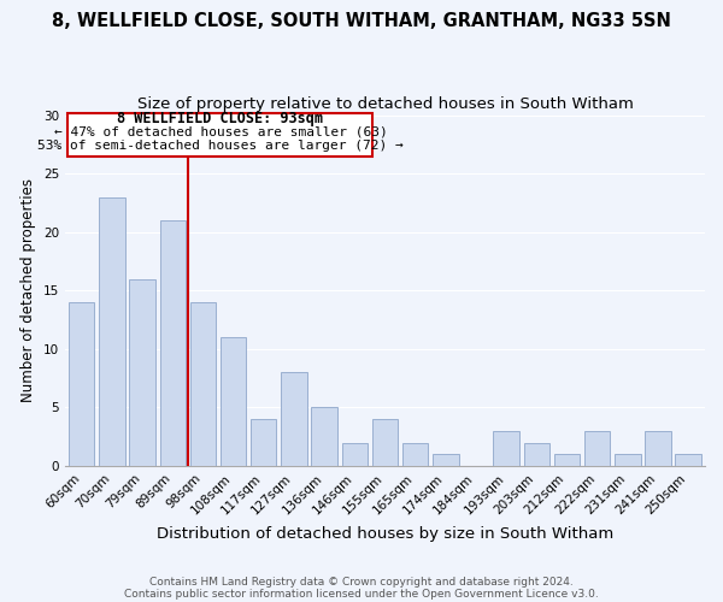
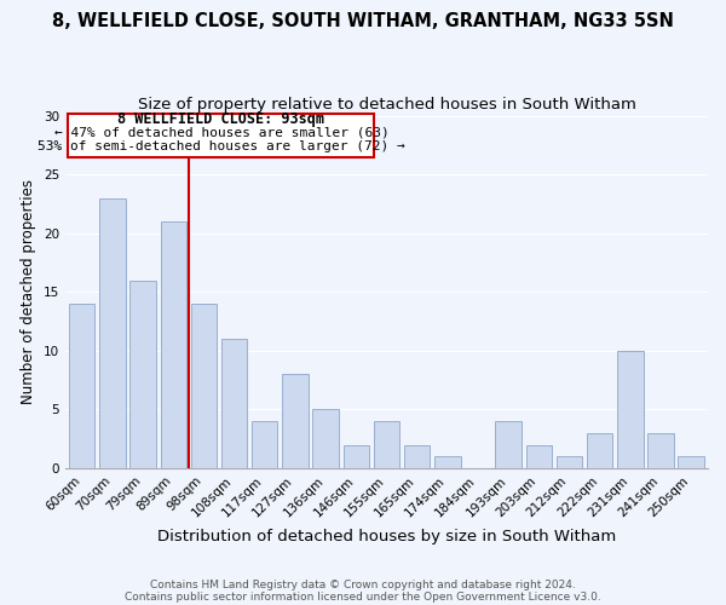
193sqm: 3 -> 4
231sqm: 1 -> 10
